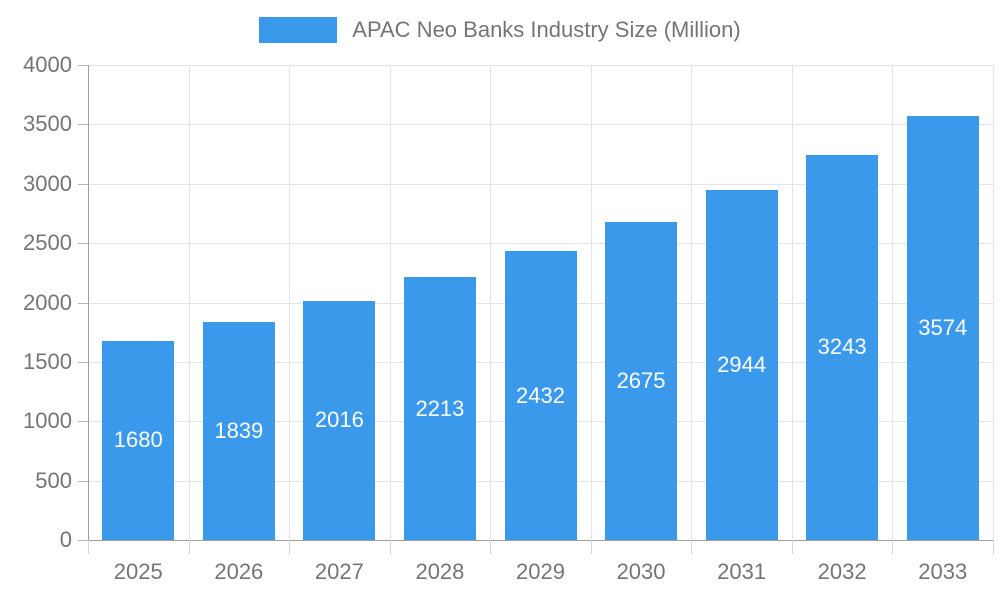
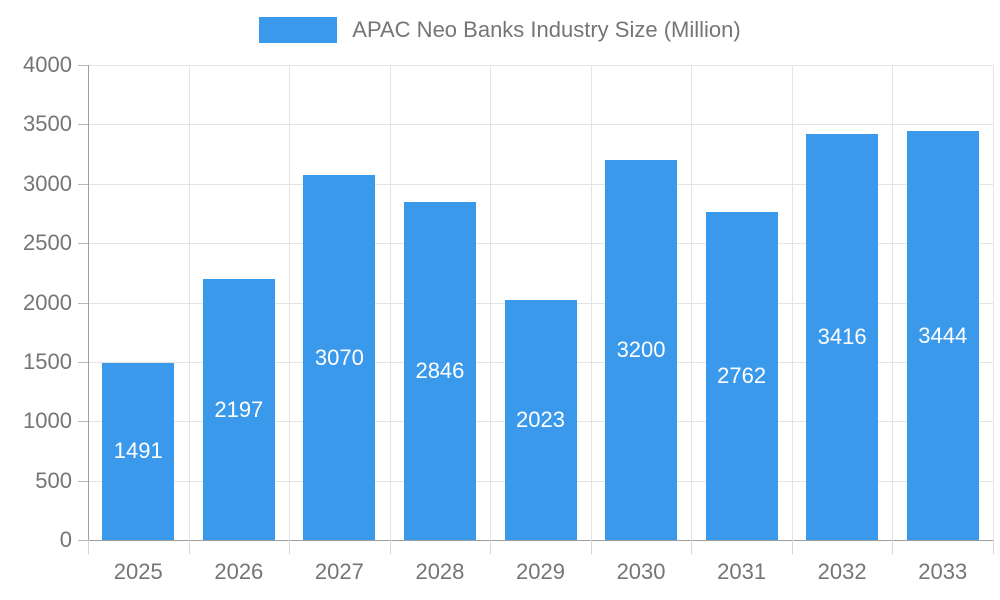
2025: 1680 -> 1491
2026: 1839 -> 2197
2027: 2016 -> 3070
2028: 2213 -> 2846
2029: 2432 -> 2023
2030: 2675 -> 3200
2031: 2944 -> 2762
2032: 3243 -> 3416
2033: 3574 -> 3444
